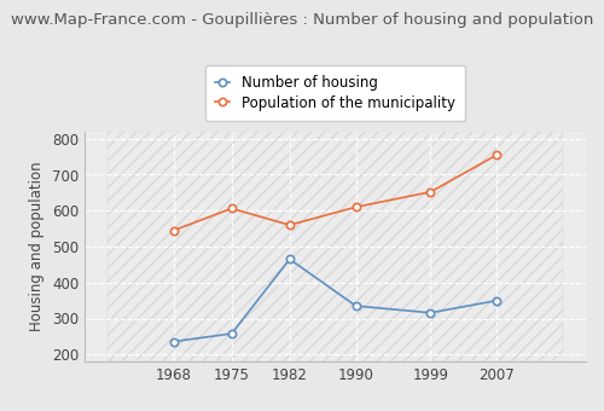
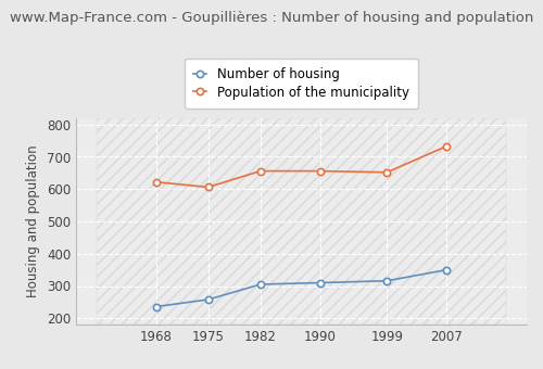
Population of the municipality/1968: 545 -> 622
Number of housing/1982: 465 -> 305
Population of the municipality/1982: 560 -> 656
Number of housing/1990: 335 -> 310
Population of the municipality/1990: 610 -> 656
Population of the municipality/2007: 755 -> 733
